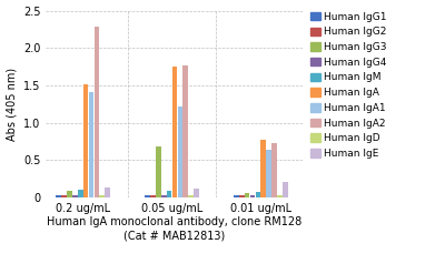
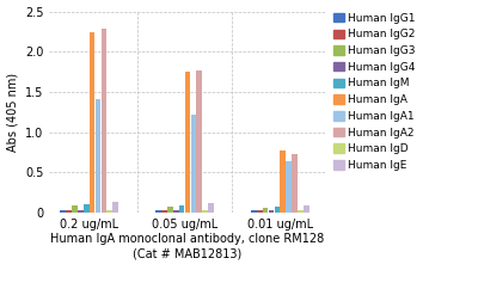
Human IgA/0.2 ug/mL: 1.52 -> 2.24
Human IgG3/0.05 ug/mL: 0.68 -> 0.07
Human IgE/0.01 ug/mL: 0.20 -> 0.09
